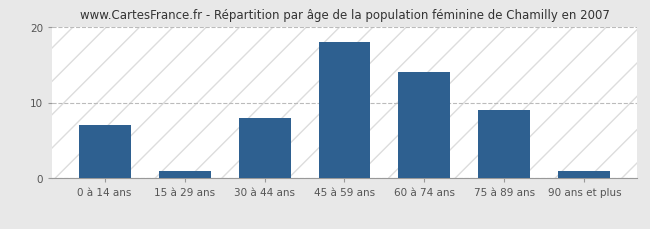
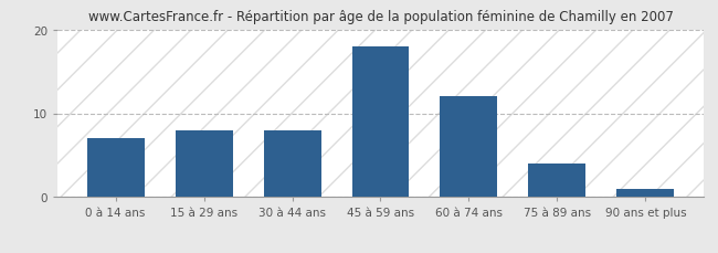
15 à 29 ans: 1 -> 8
60 à 74 ans: 14 -> 12
75 à 89 ans: 9 -> 4
